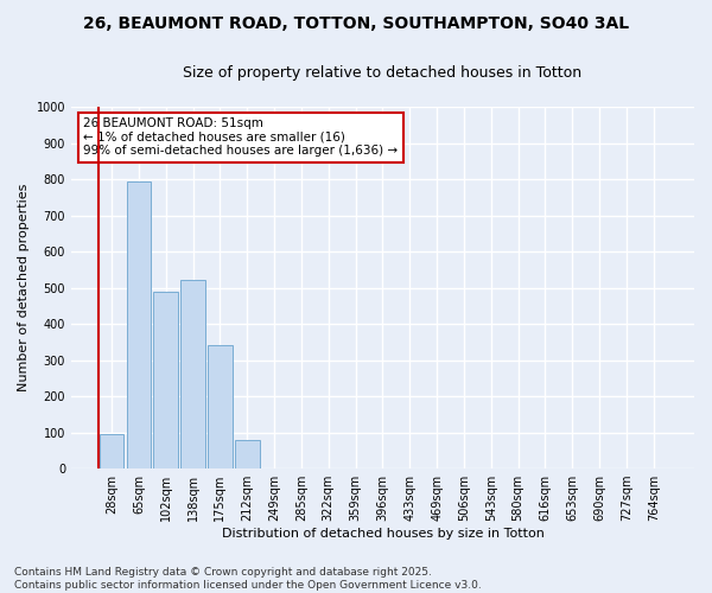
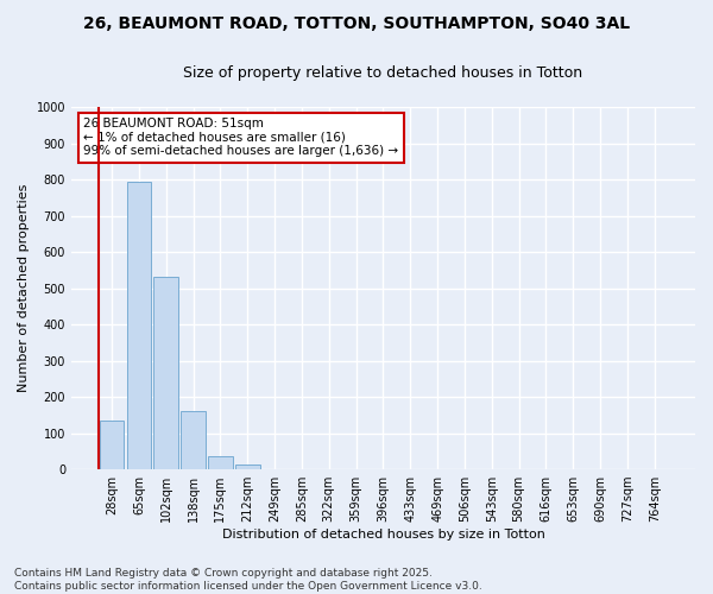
28sqm: 95 -> 135
102sqm: 490 -> 530
138sqm: 520 -> 162
175sqm: 340 -> 37
212sqm: 80 -> 13
